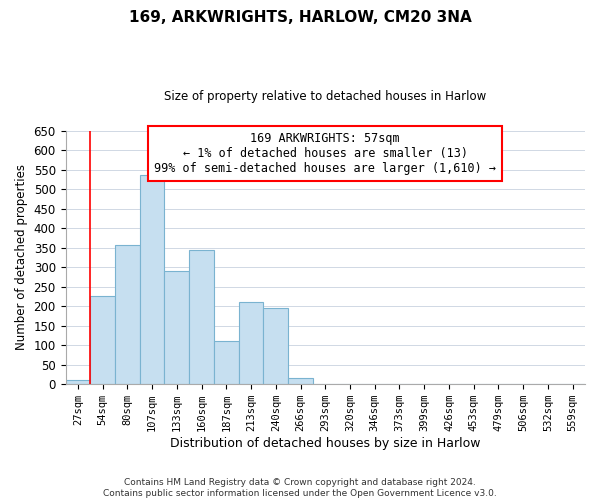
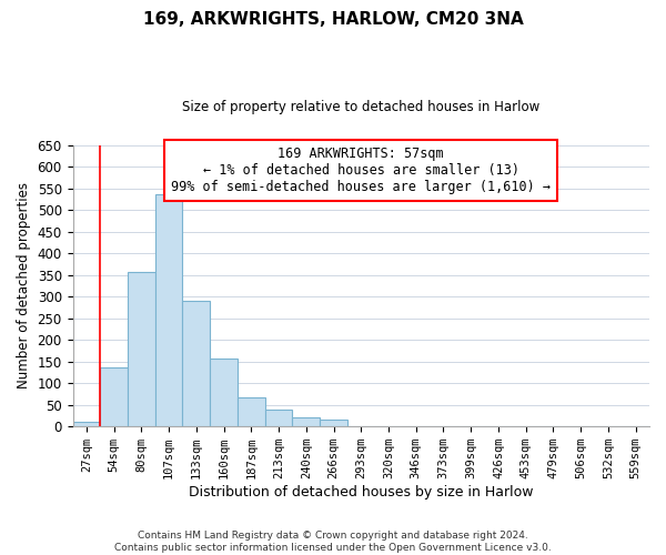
54sqm: 225 -> 137
160sqm: 345 -> 158
187sqm: 110 -> 67
213sqm: 210 -> 40
240sqm: 195 -> 22
